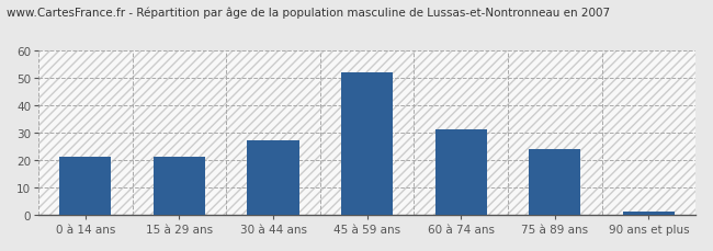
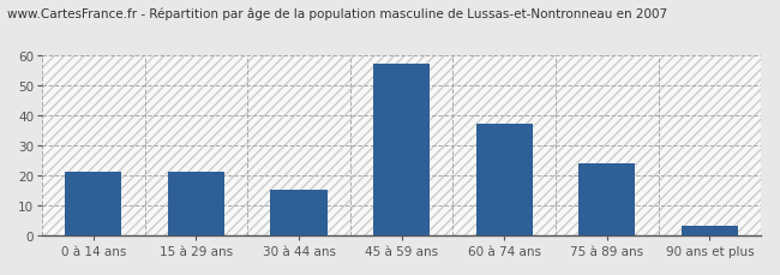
30 à 44 ans: 27 -> 15
45 à 59 ans: 52 -> 57
60 à 74 ans: 31 -> 37
90 ans et plus: 1 -> 3
